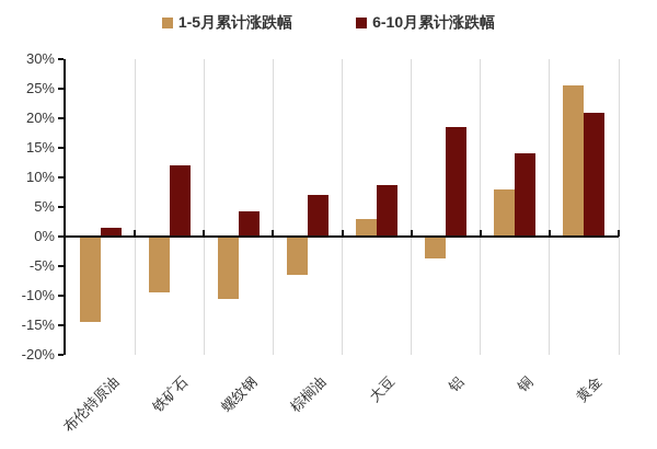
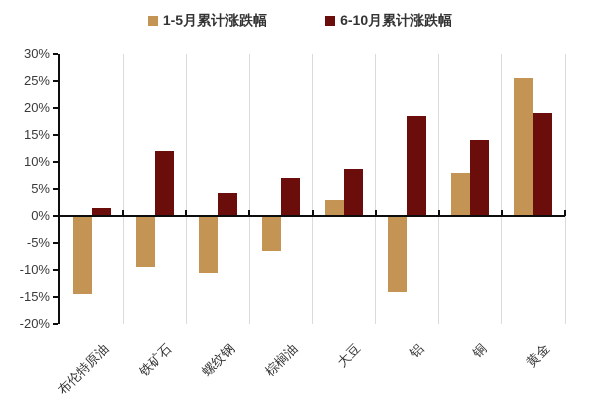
1-5月累计涨跌幅/铝: -4% -> -14%
6-10月累计涨跌幅/黄金: 21% -> 19%
